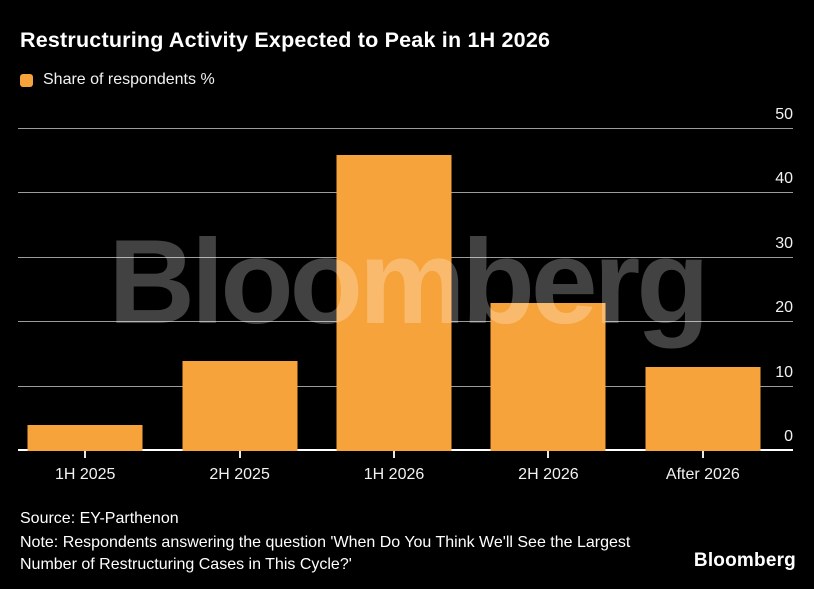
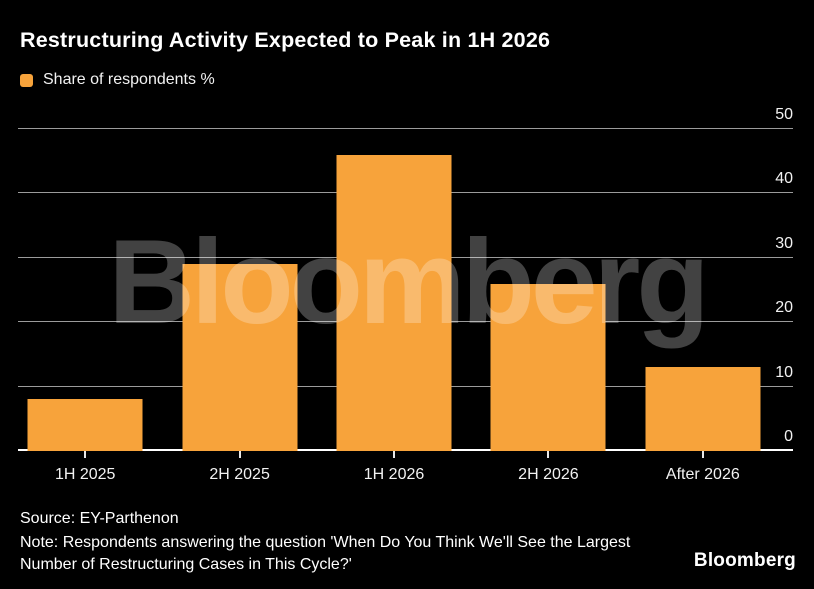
1H 2025: 4 -> 8
2H 2025: 14 -> 29
2H 2026: 23 -> 26
